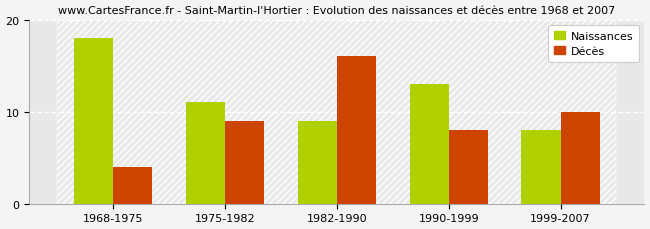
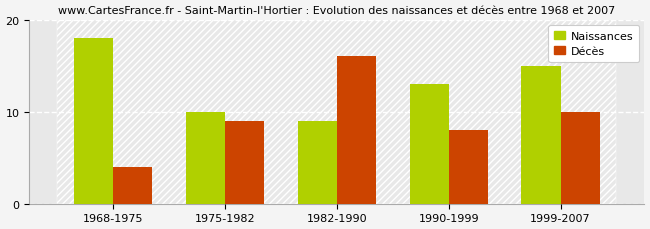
Naissances/1975-1982: 11 -> 10
Naissances/1999-2007: 8 -> 15
